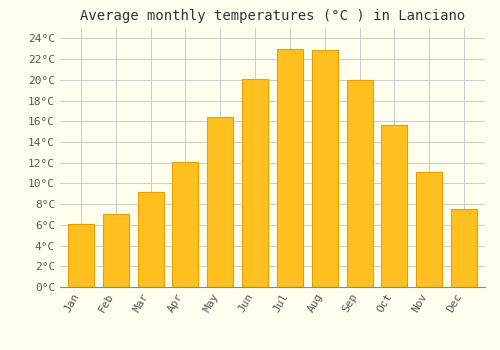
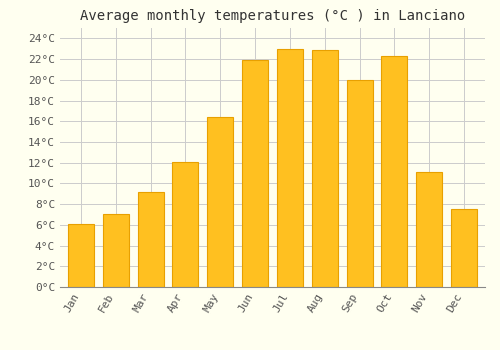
Jun: 20.1°C -> 21.9°C
Oct: 15.6°C -> 22.3°C
